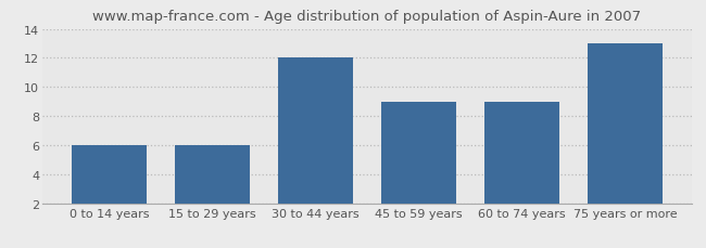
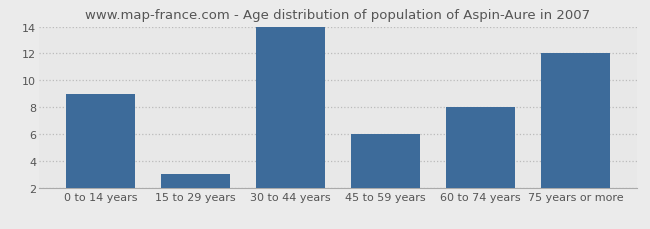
0 to 14 years: 6 -> 9
15 to 29 years: 6 -> 3
30 to 44 years: 12 -> 14
45 to 59 years: 9 -> 6
60 to 74 years: 9 -> 8
75 years or more: 13 -> 12
